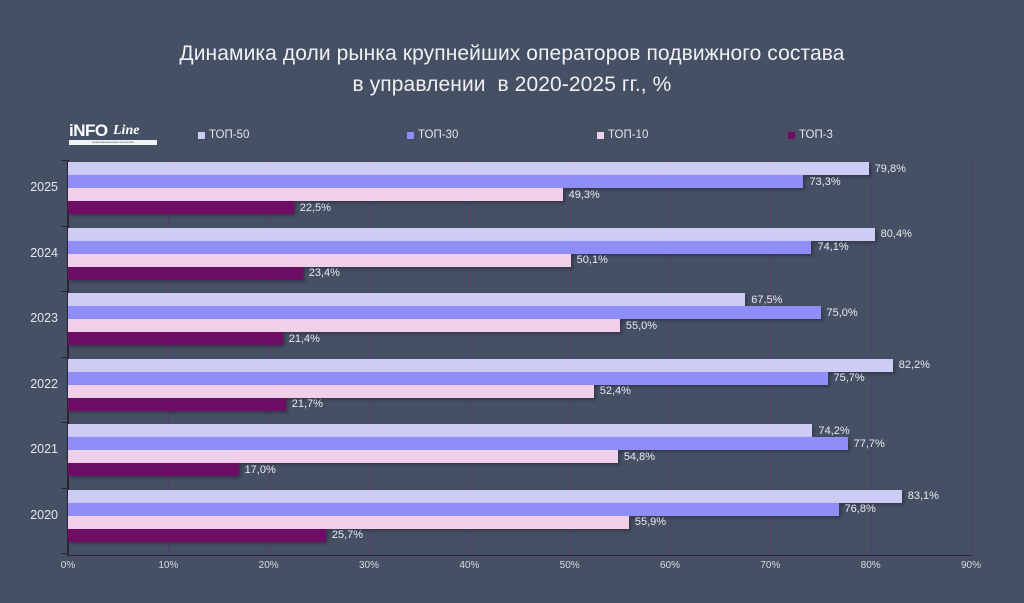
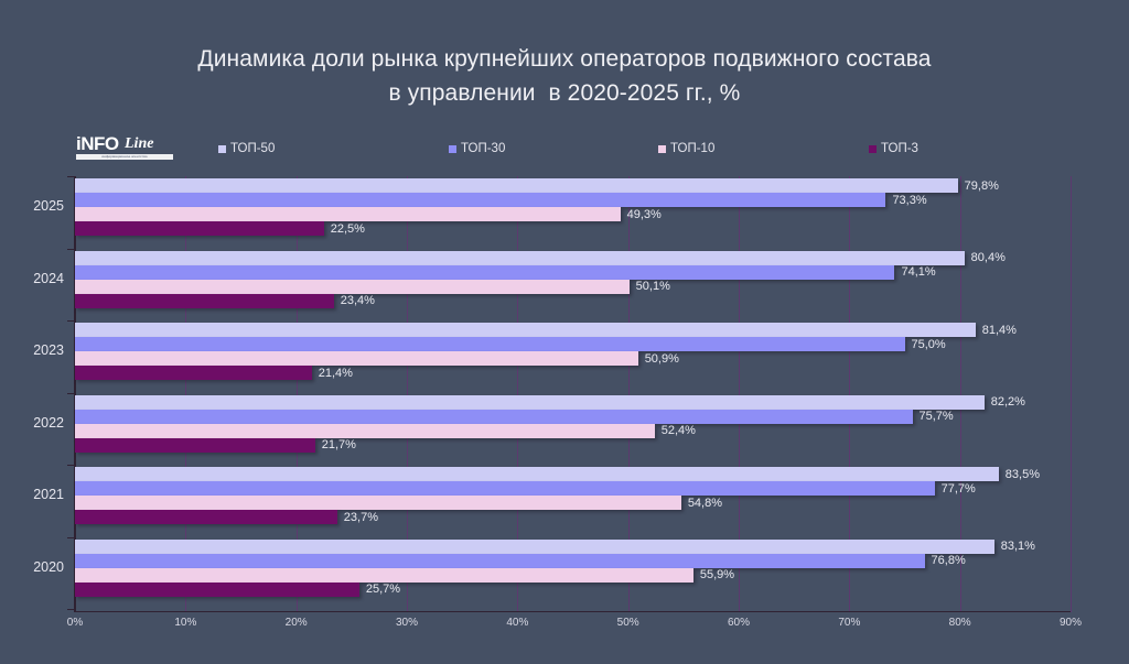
ТОП-50/2023: 67,5% -> 81,4%
ТОП-10/2023: 55,0% -> 50,9%
ТОП-50/2021: 74,2% -> 83,5%
ТОП-3/2021: 17,0% -> 23,7%
